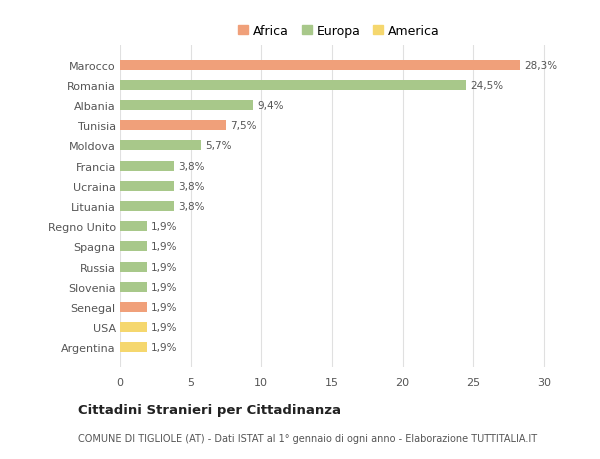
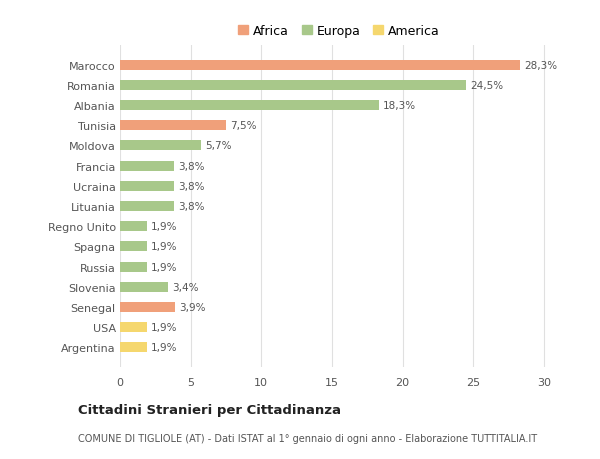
Albania: 9,4% -> 18,3%
Slovenia: 1,9% -> 3,4%
Senegal: 1,9% -> 3,9%
